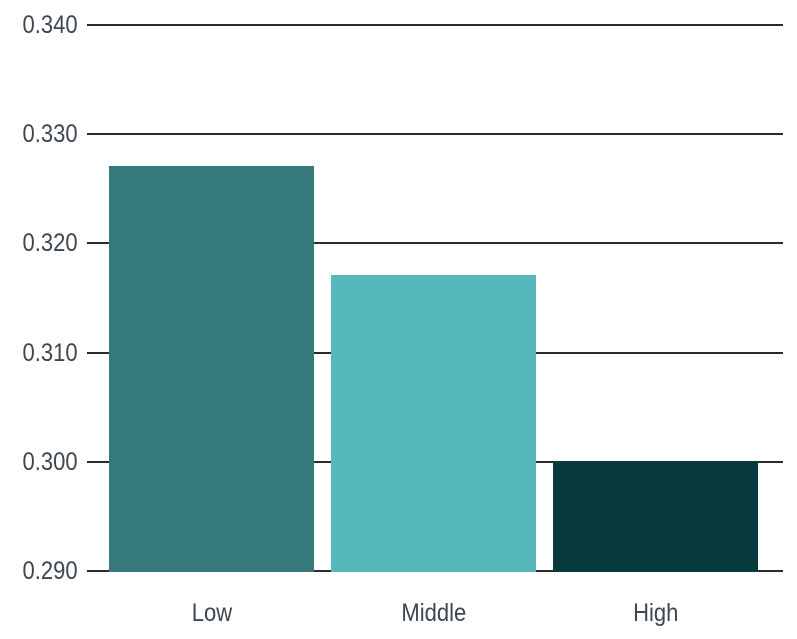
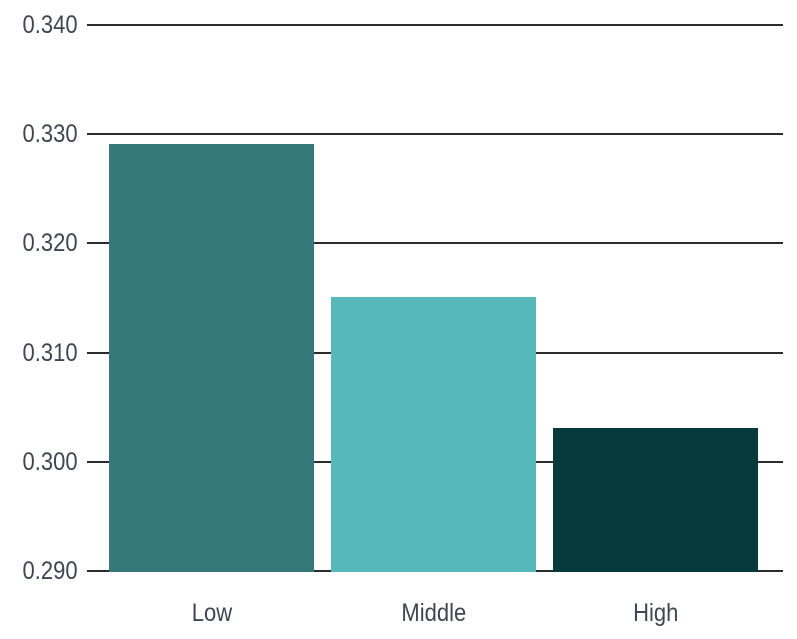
Low: 0.327 -> 0.329
Middle: 0.317 -> 0.315
High: 0.300 -> 0.303
